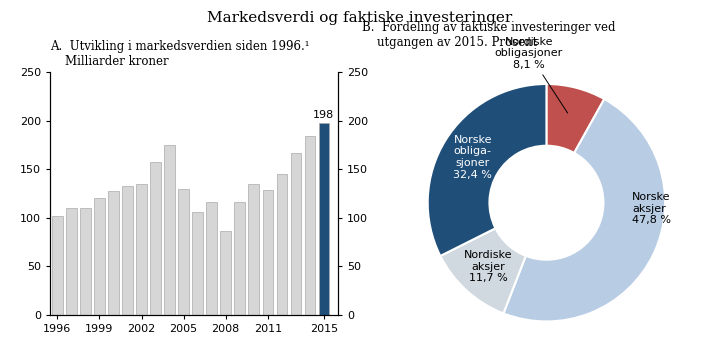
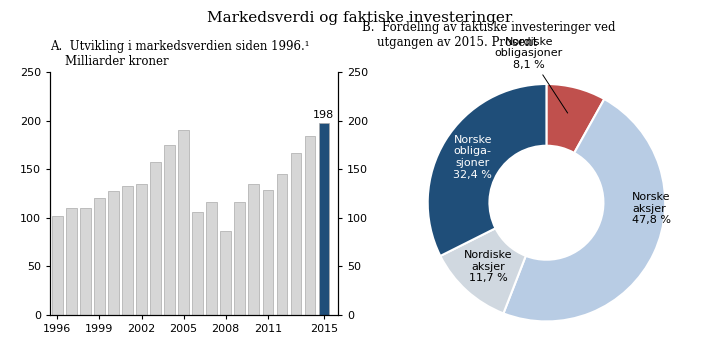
2005: 130 -> 191
